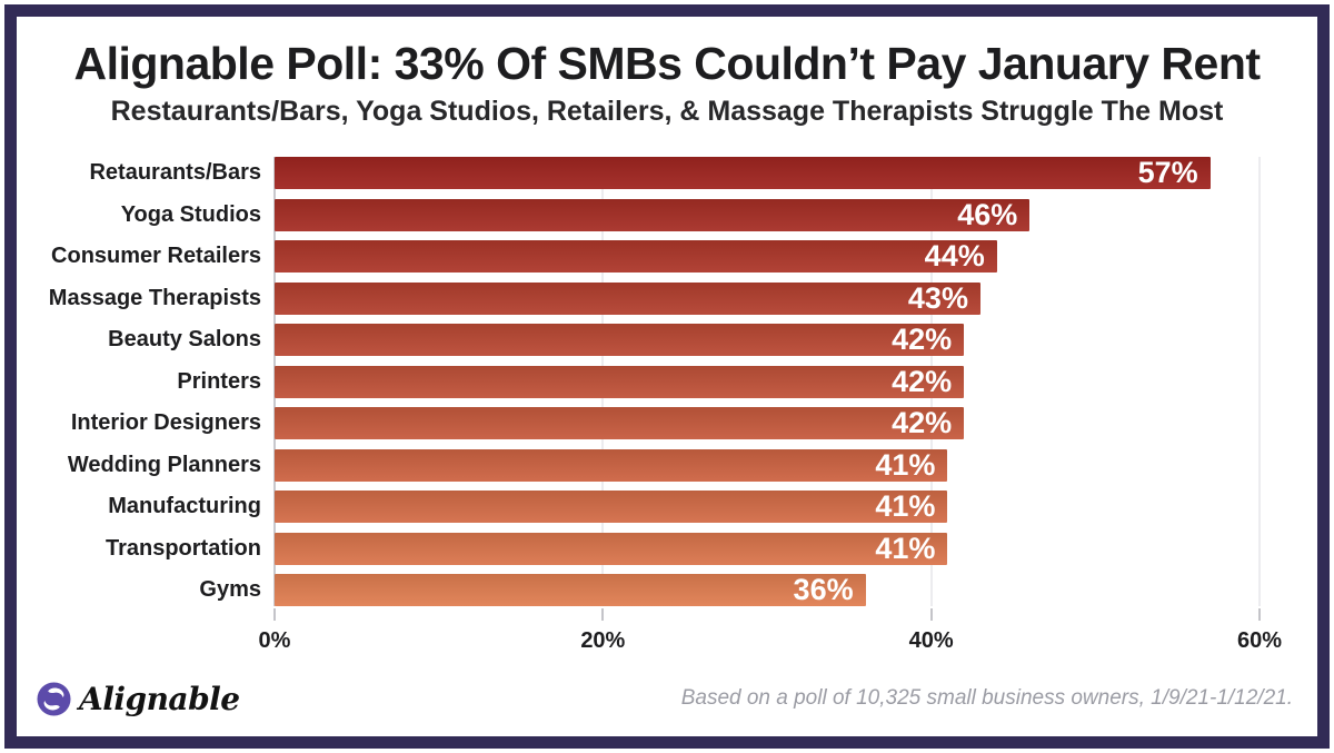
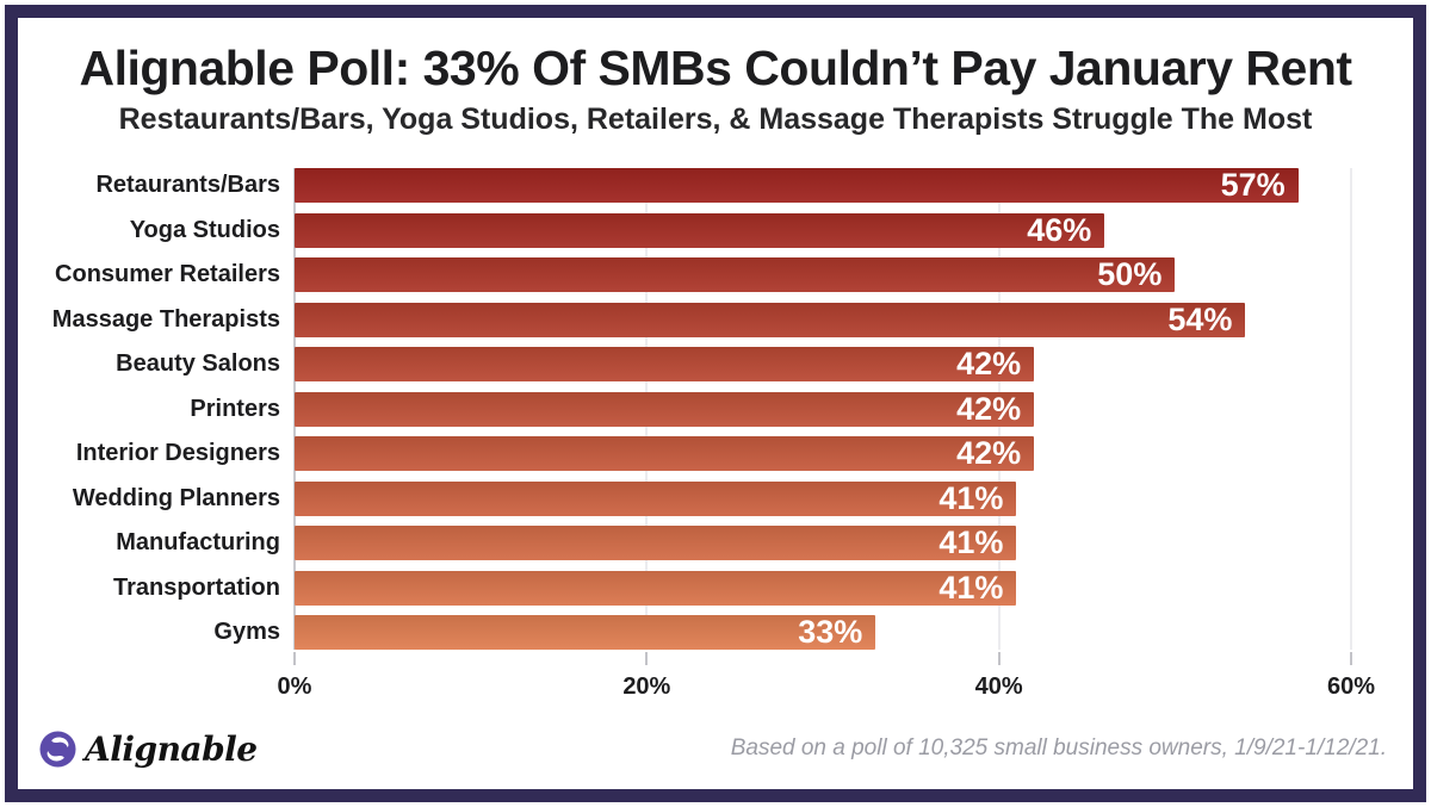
Consumer Retailers: 44% -> 50%
Massage Therapists: 43% -> 54%
Gyms: 36% -> 33%
